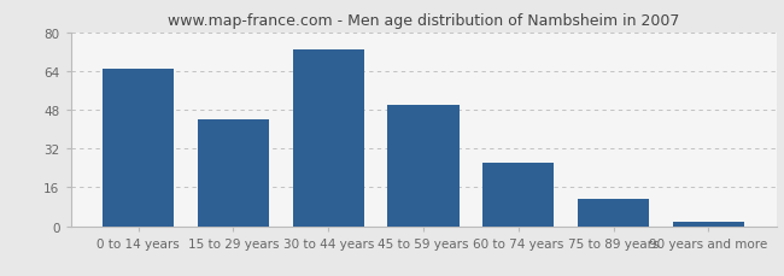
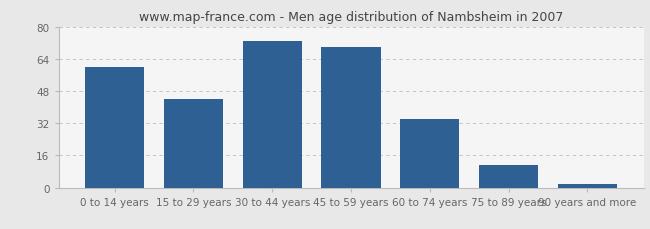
0 to 14 years: 65 -> 60
45 to 59 years: 50 -> 70
60 to 74 years: 26 -> 34
